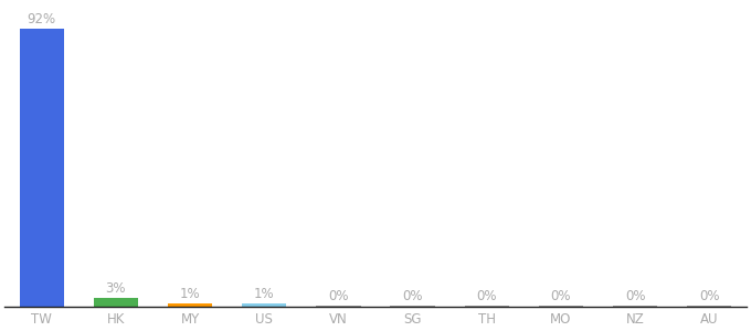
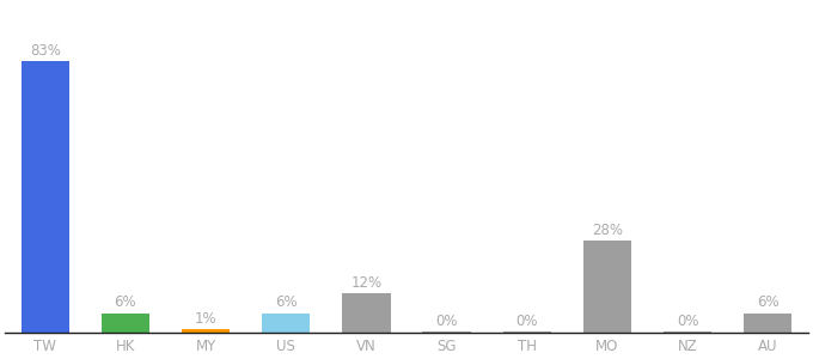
TW: 92% -> 83%
HK: 3% -> 6%
US: 1% -> 6%
VN: 0% -> 12%
MO: 0% -> 28%
AU: 0% -> 6%
